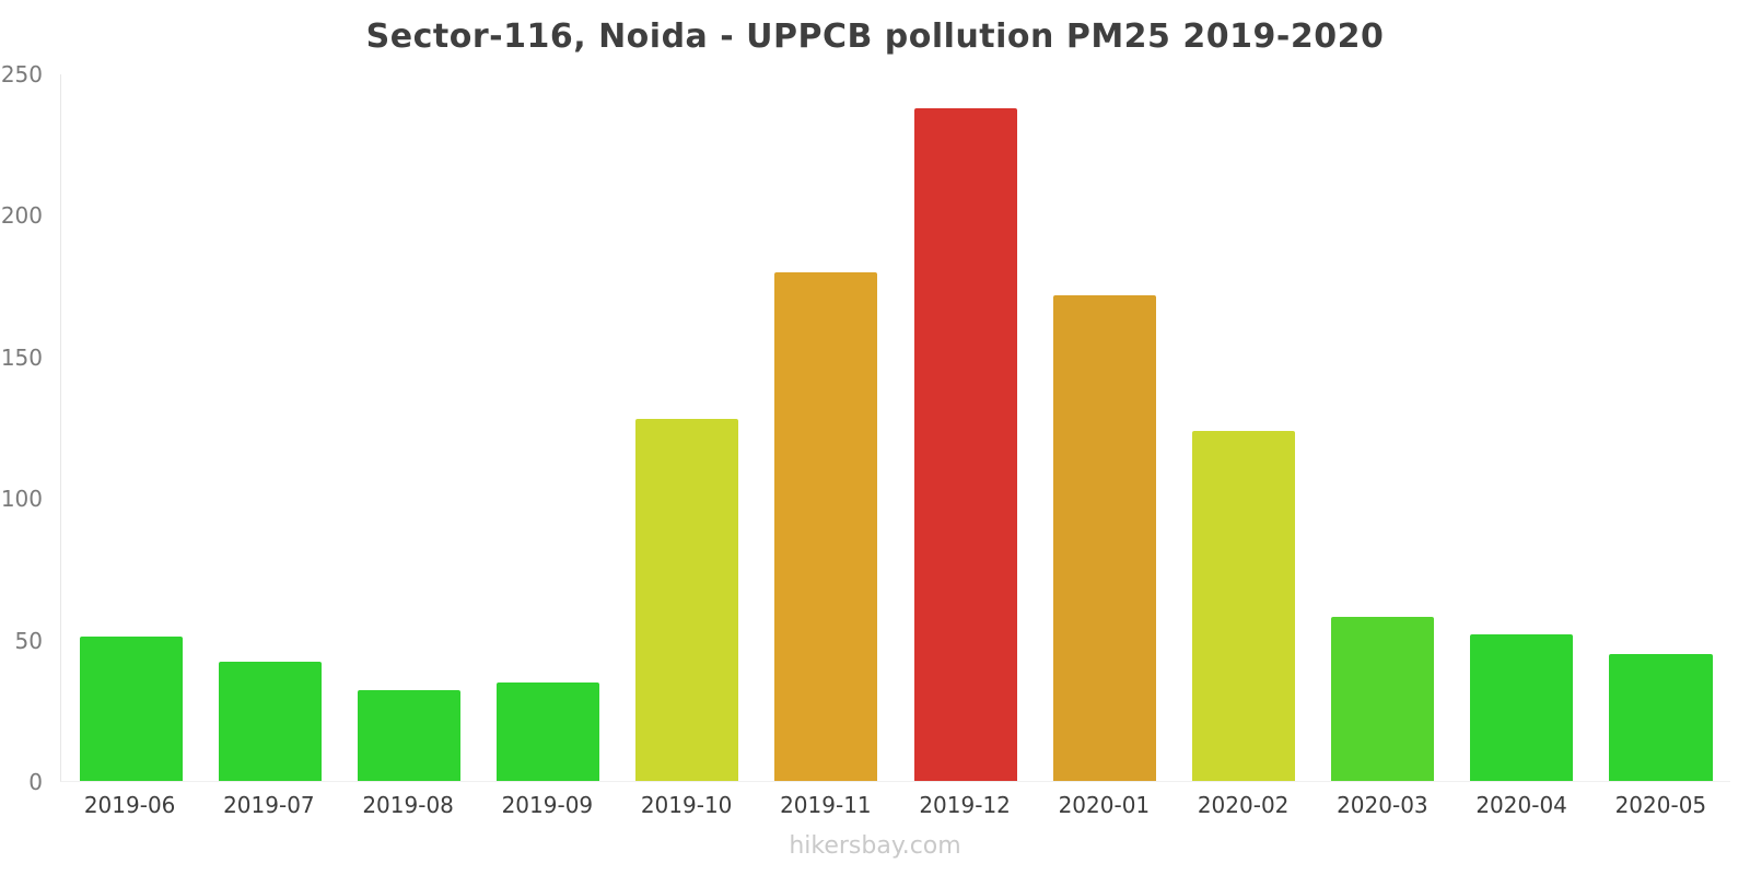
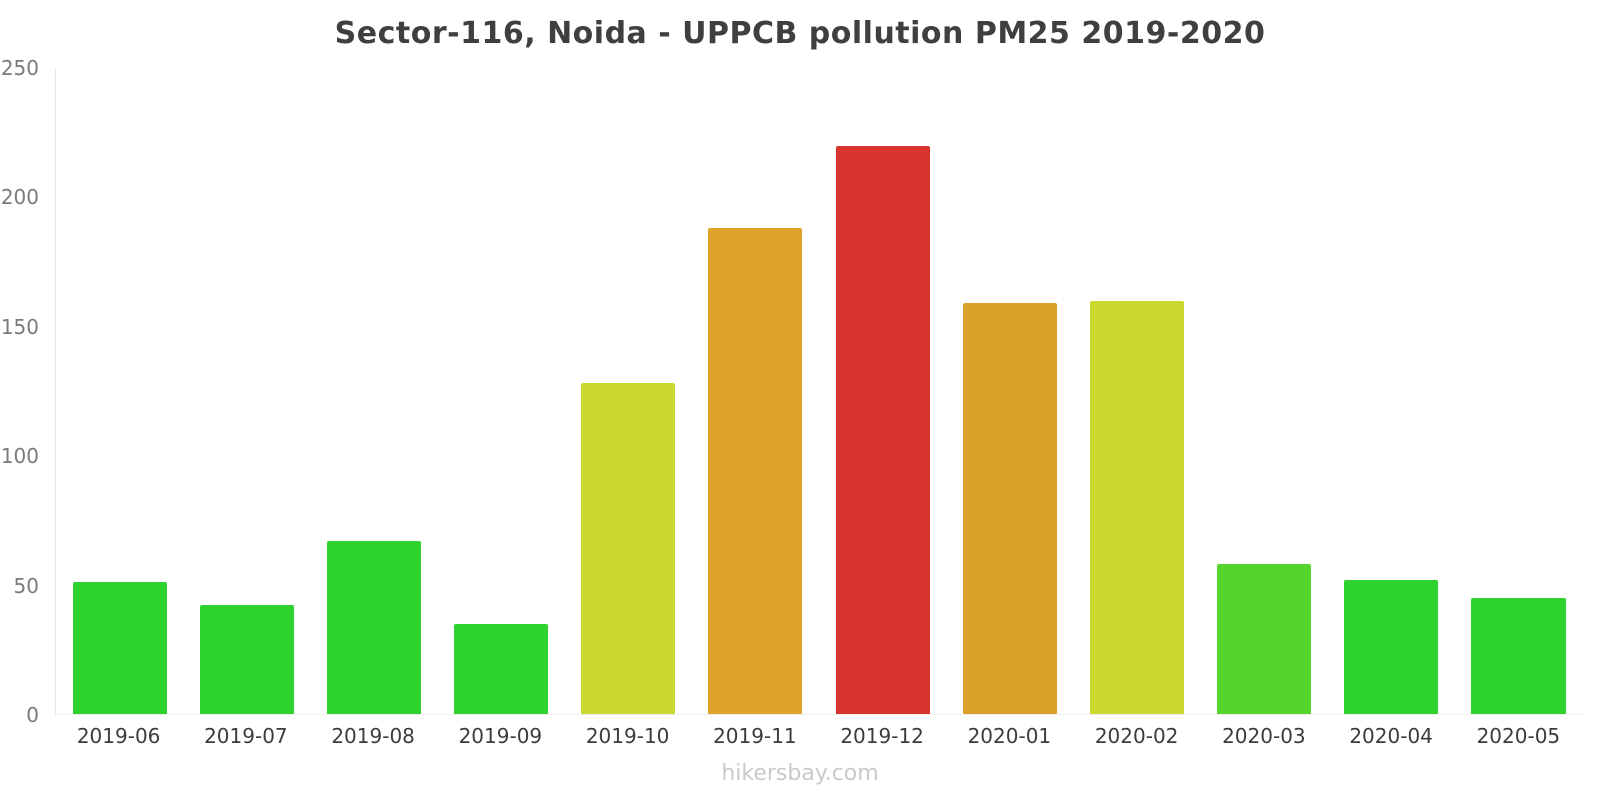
2019-08: 32 -> 67
2019-11: 180 -> 188
2019-12: 238 -> 220
2020-01: 172 -> 159
2020-02: 124 -> 160
